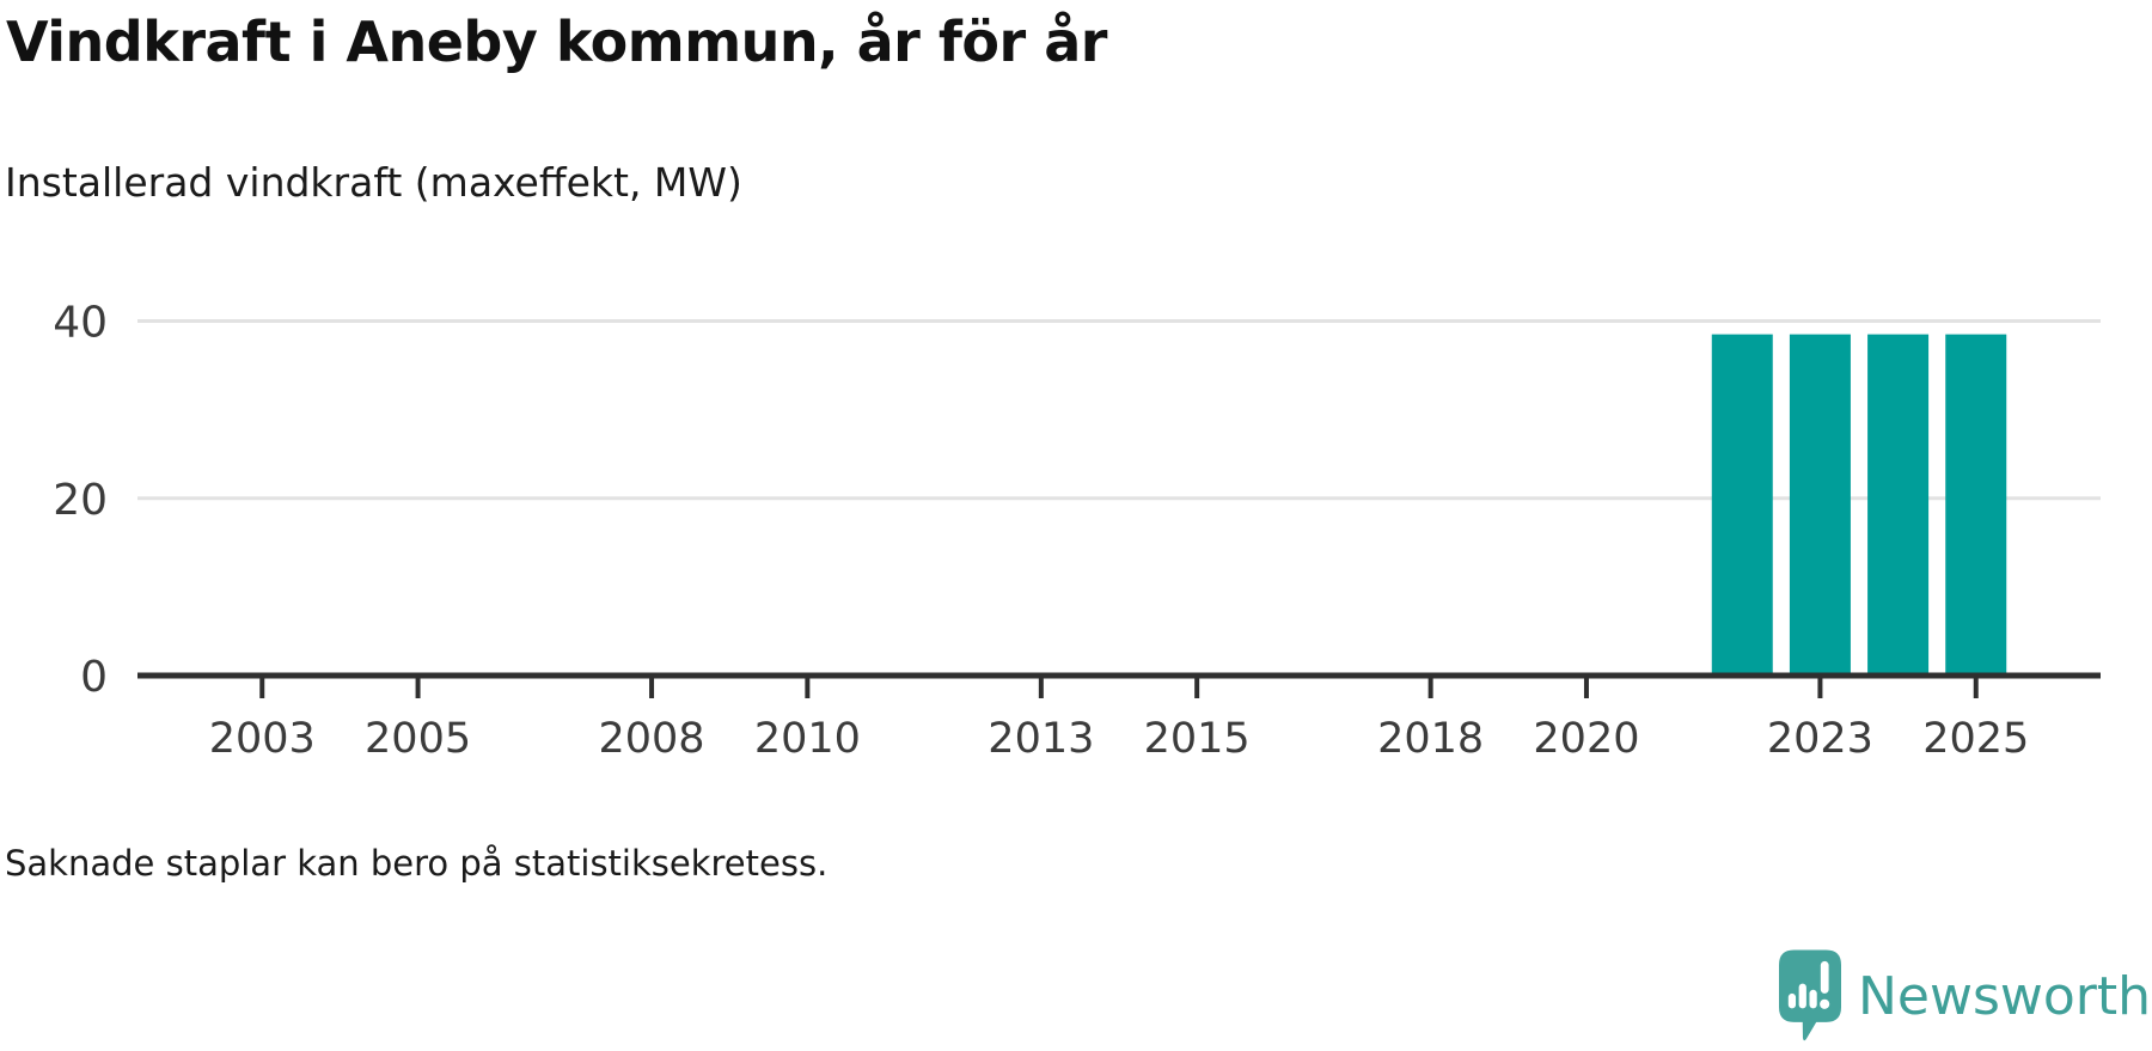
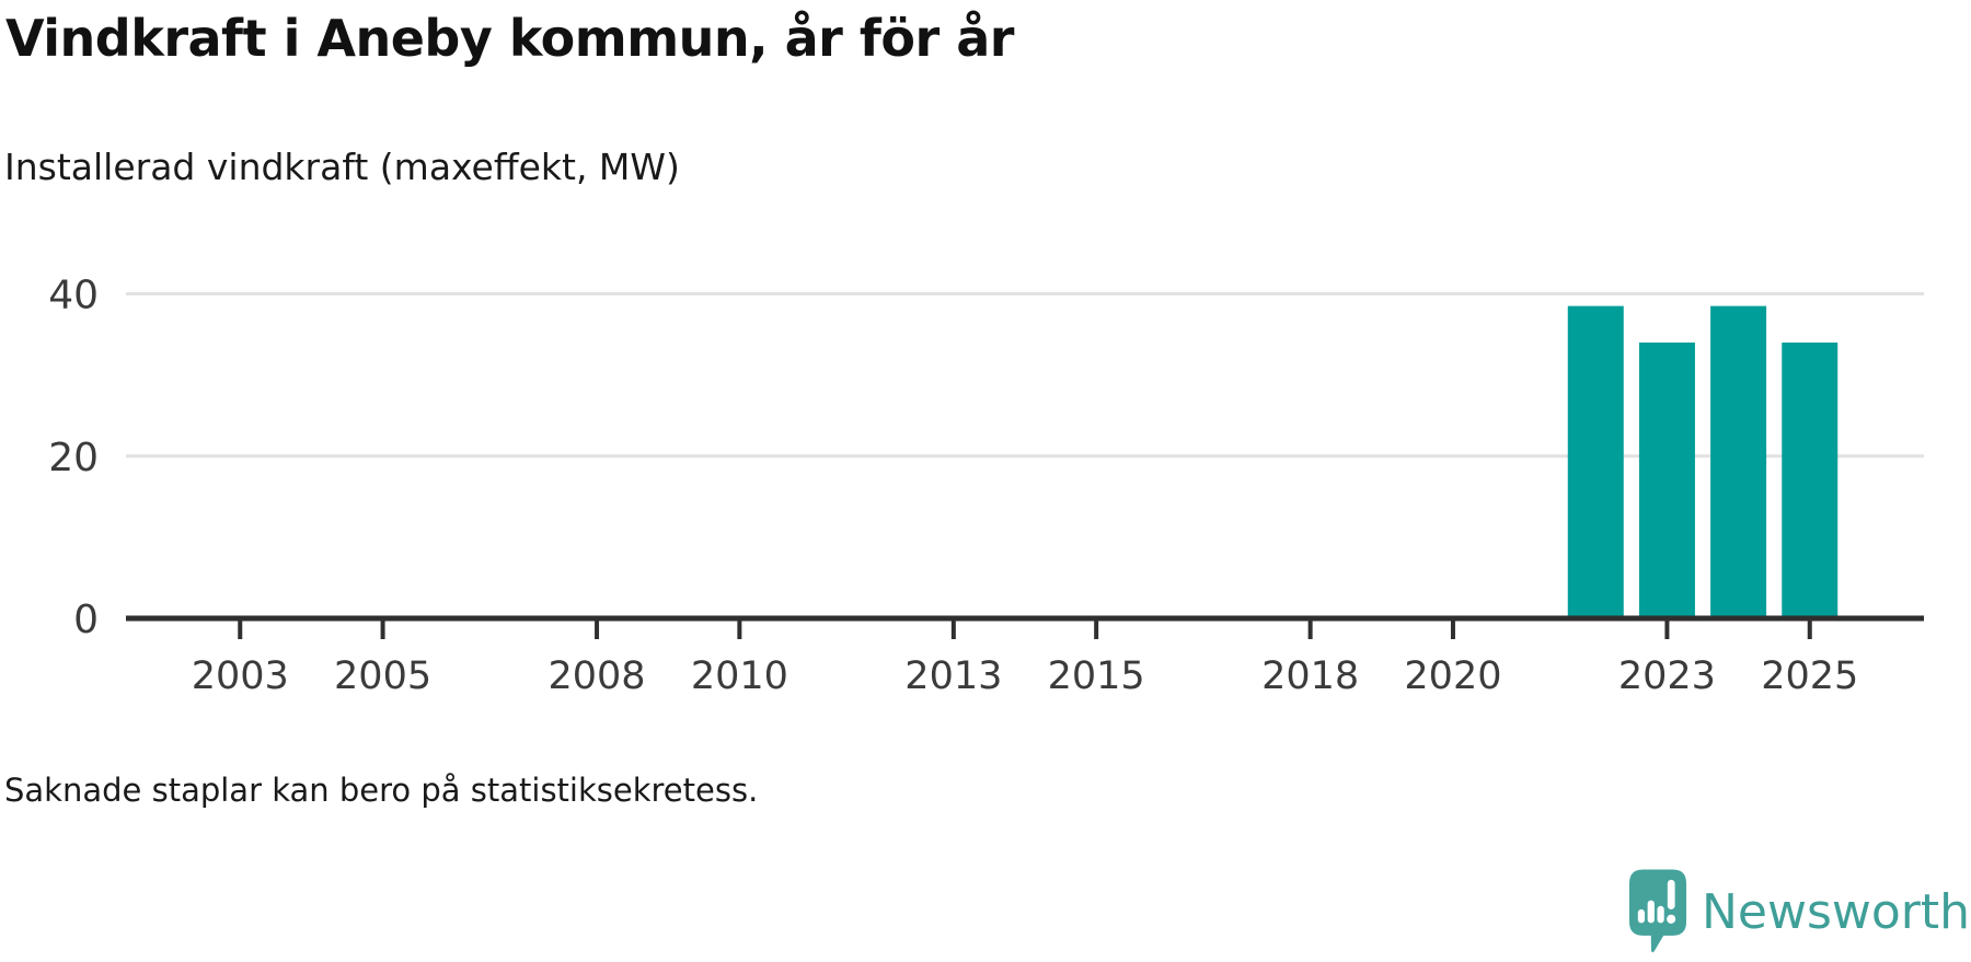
2023: 38 -> 34
2025: 38 -> 34
